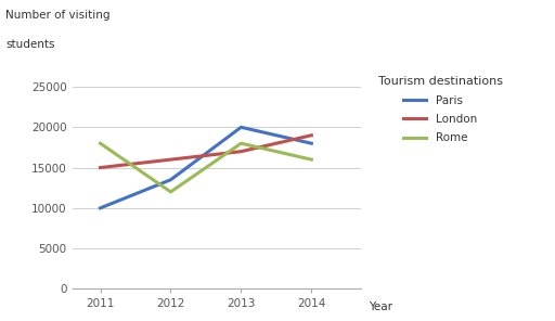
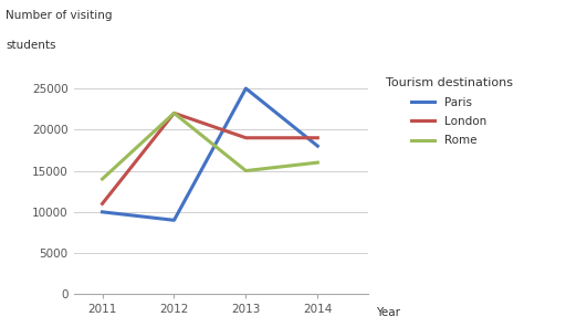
London/2011: 15000 -> 11000
Rome/2011: 18000 -> 14000
Paris/2012: 13500 -> 9000
London/2012: 16000 -> 22000
Rome/2012: 12000 -> 22000
Paris/2013: 20000 -> 25000
London/2013: 17000 -> 19000
Rome/2013: 18000 -> 15000
